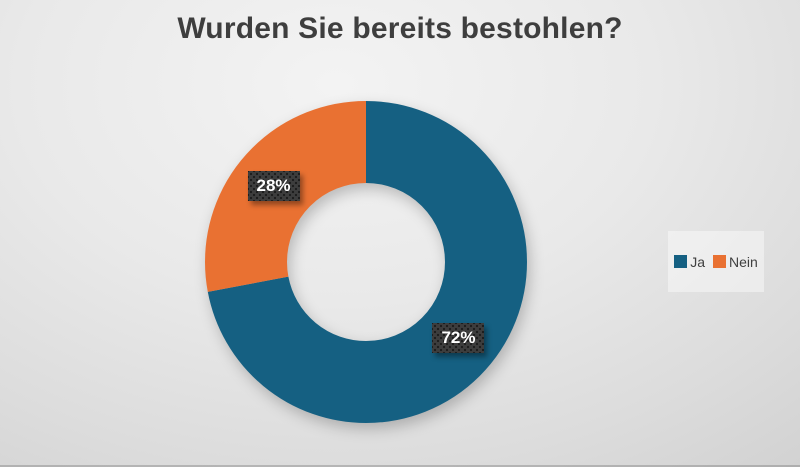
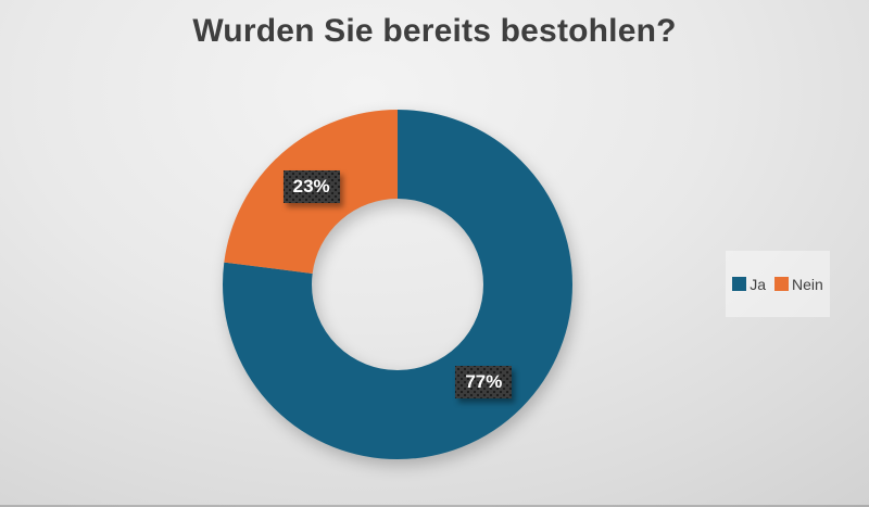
Ja: 72% -> 77%
Nein: 28% -> 23%
